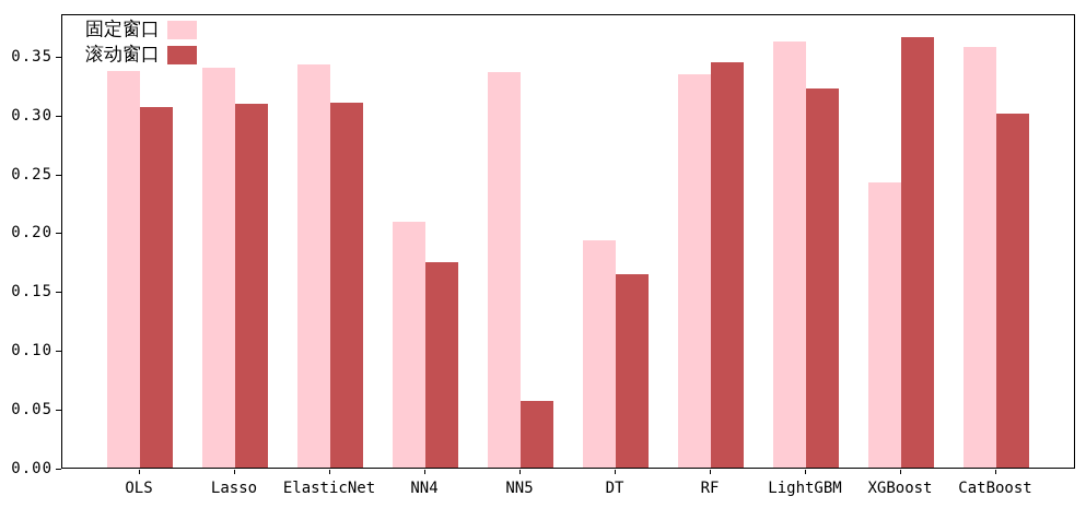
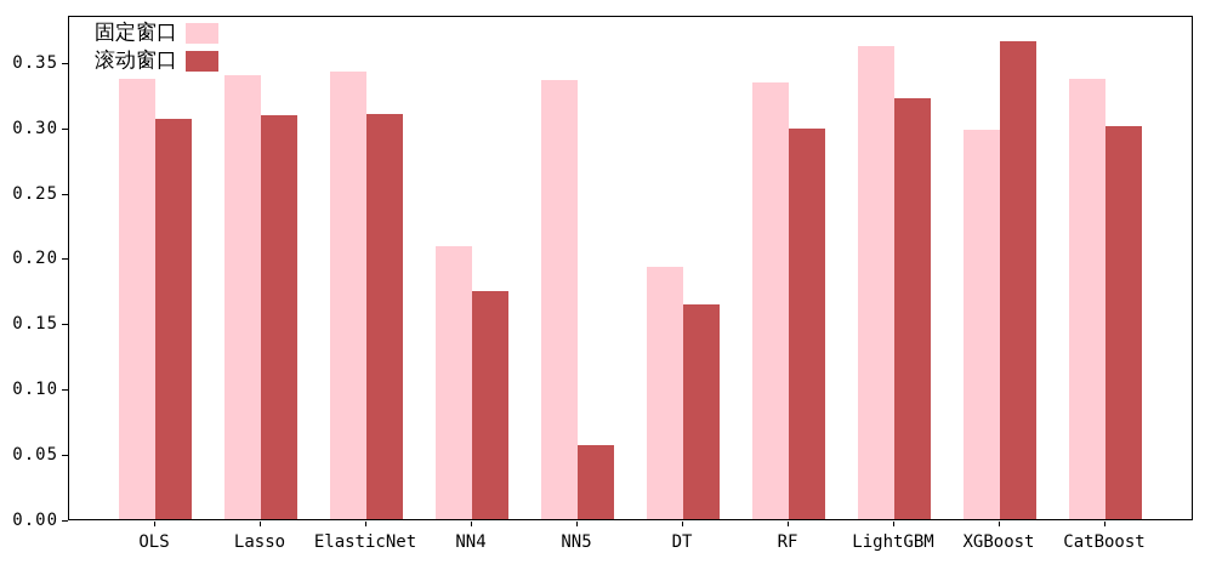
滚动窗口/RF: 0.344 -> 0.299
固定窗口/XGBoost: 0.242 -> 0.298
固定窗口/CatBoost: 0.357 -> 0.337
